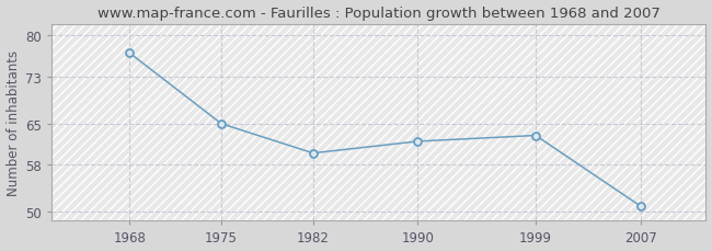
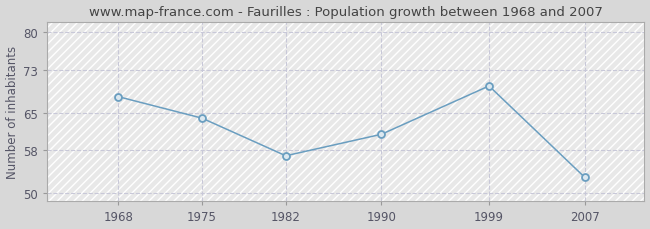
1968: 77 -> 68
1975: 65 -> 64
1982: 60 -> 57
1990: 62 -> 61
1999: 63 -> 70
2007: 51 -> 53
